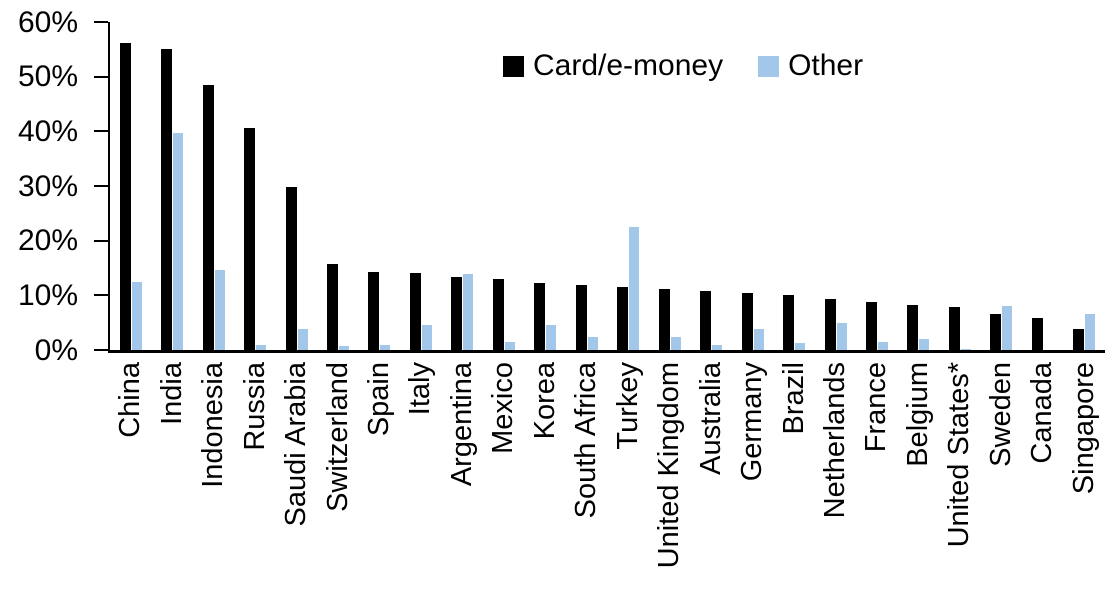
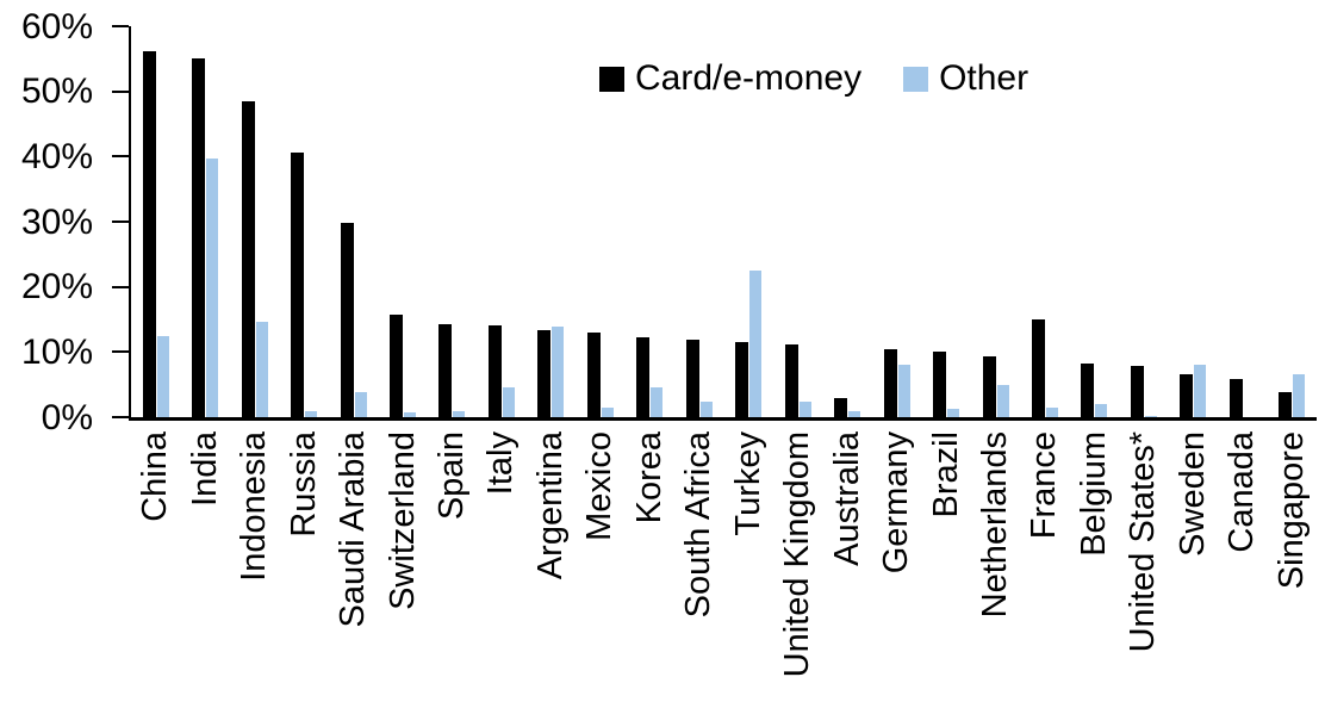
Card/e-money/Australia: 11% -> 3%
Other/Germany: 4% -> 8%
Card/e-money/France: 9% -> 15%
